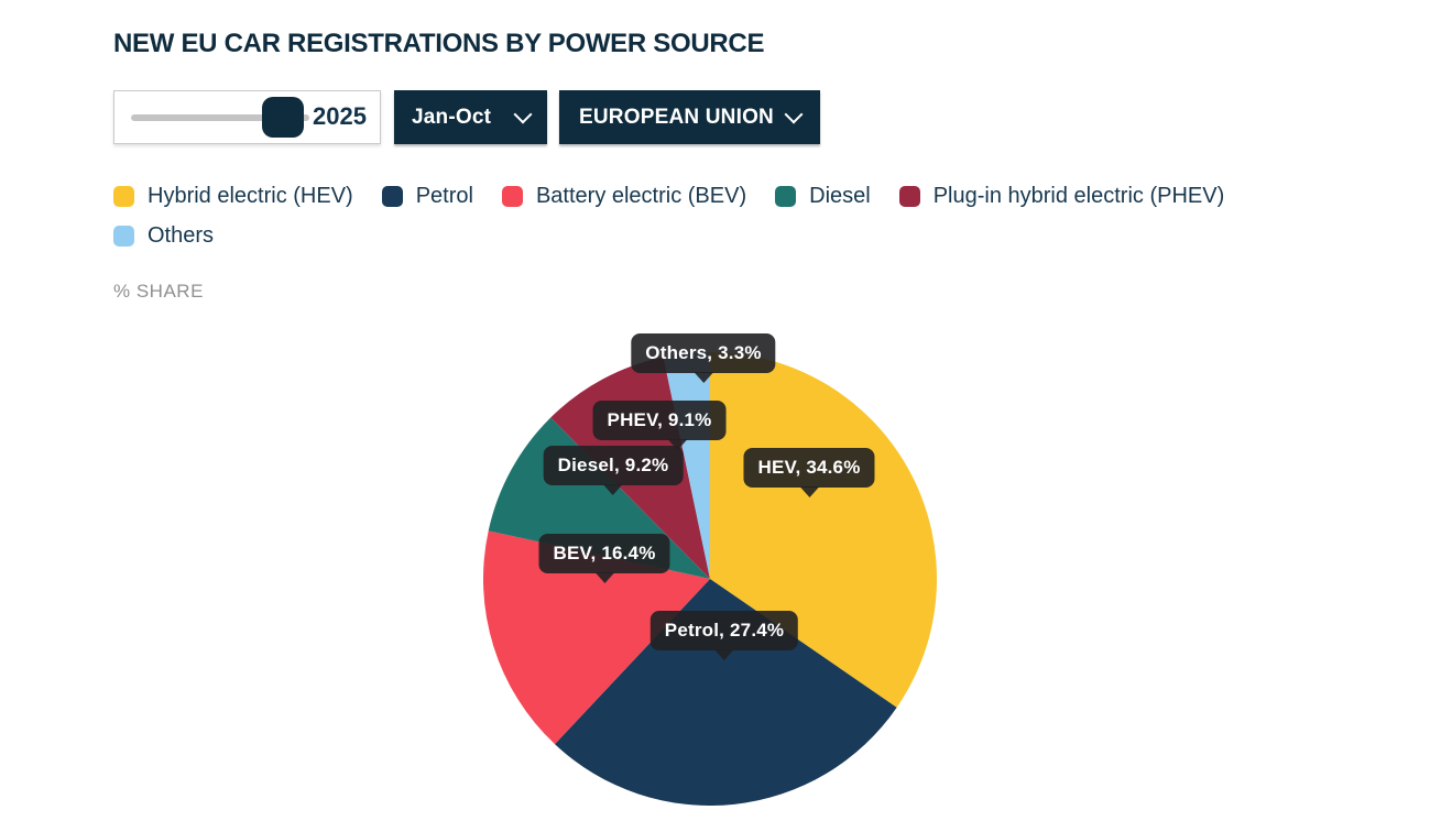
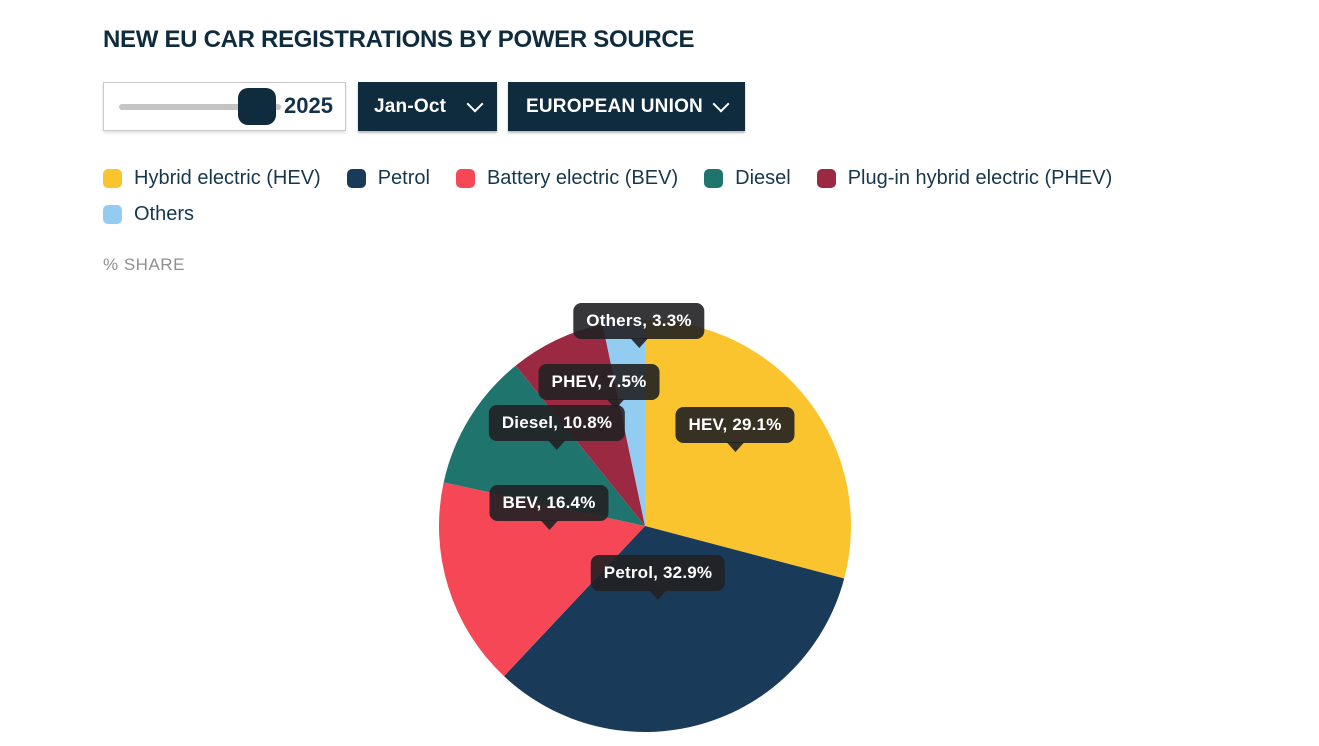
Hybrid electric (HEV): 34.6% -> 29.1%
Petrol: 27.4% -> 32.9%
Diesel: 9.2% -> 10.8%
Plug-in hybrid electric (PHEV): 9.1% -> 7.5%
